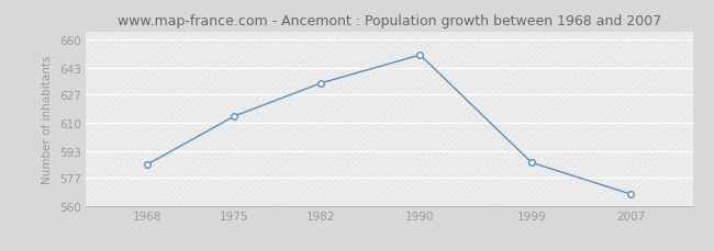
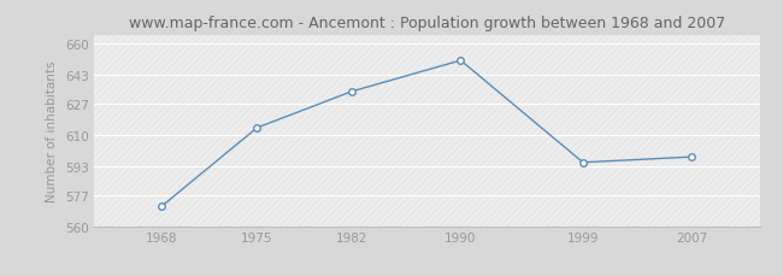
1968: 585 -> 571
1999: 586 -> 595
2007: 567 -> 598
